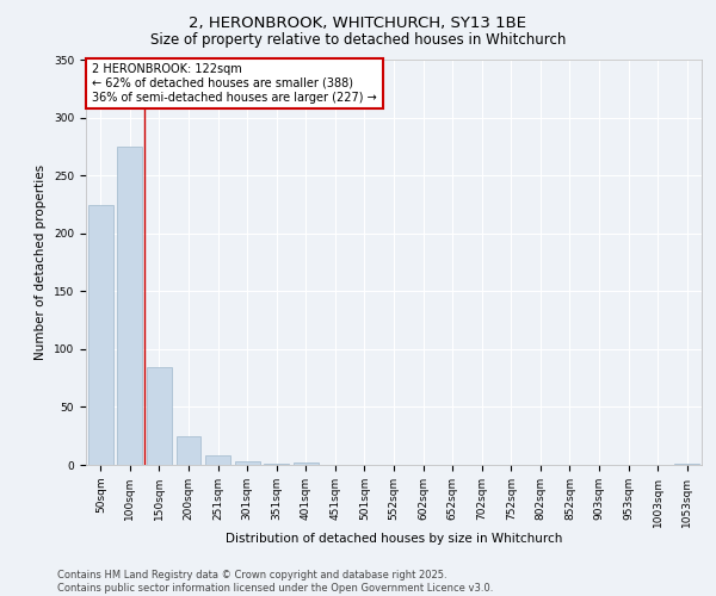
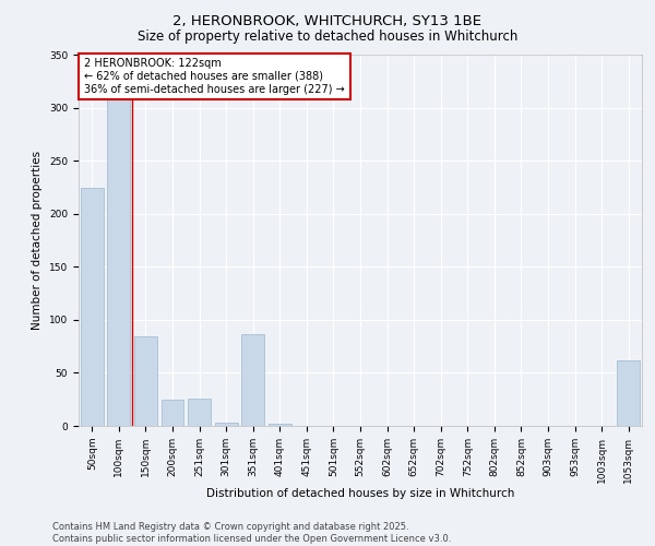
100sqm: 275 -> 308
251sqm: 8 -> 26
351sqm: 1 -> 86
1053sqm: 1 -> 62
